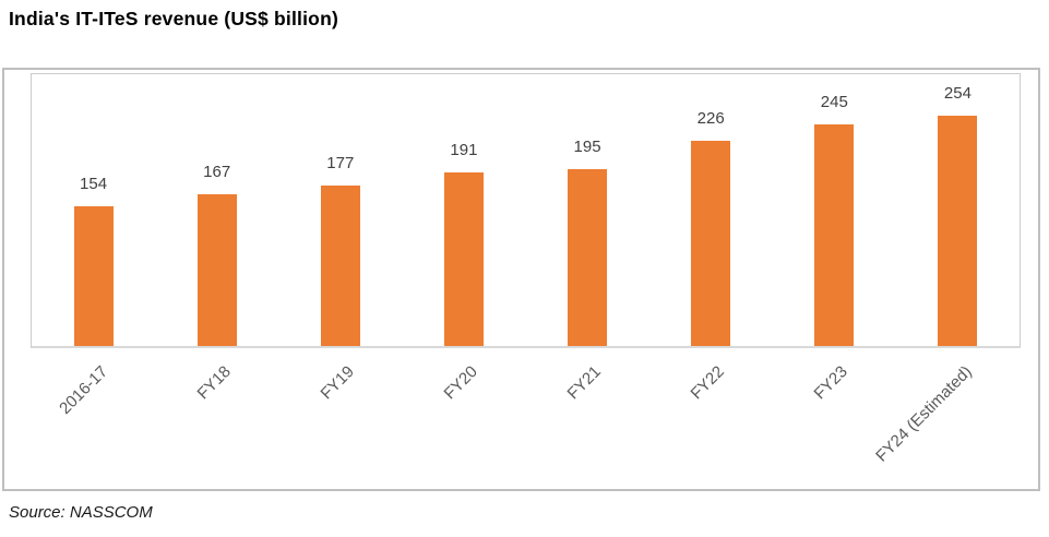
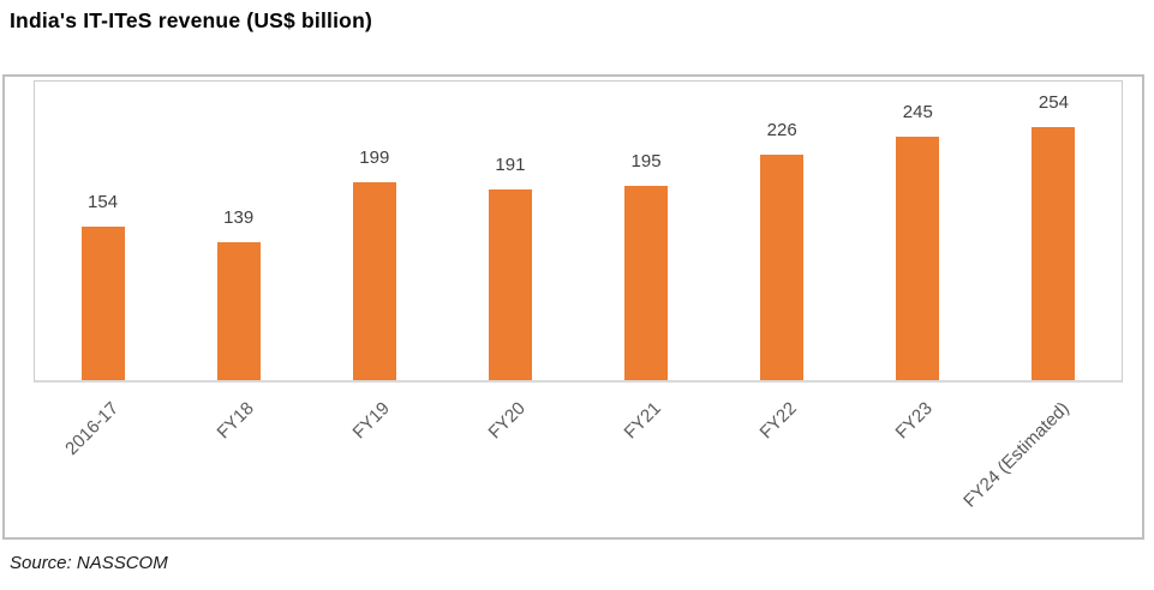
FY18: 167 -> 139
FY19: 177 -> 199
